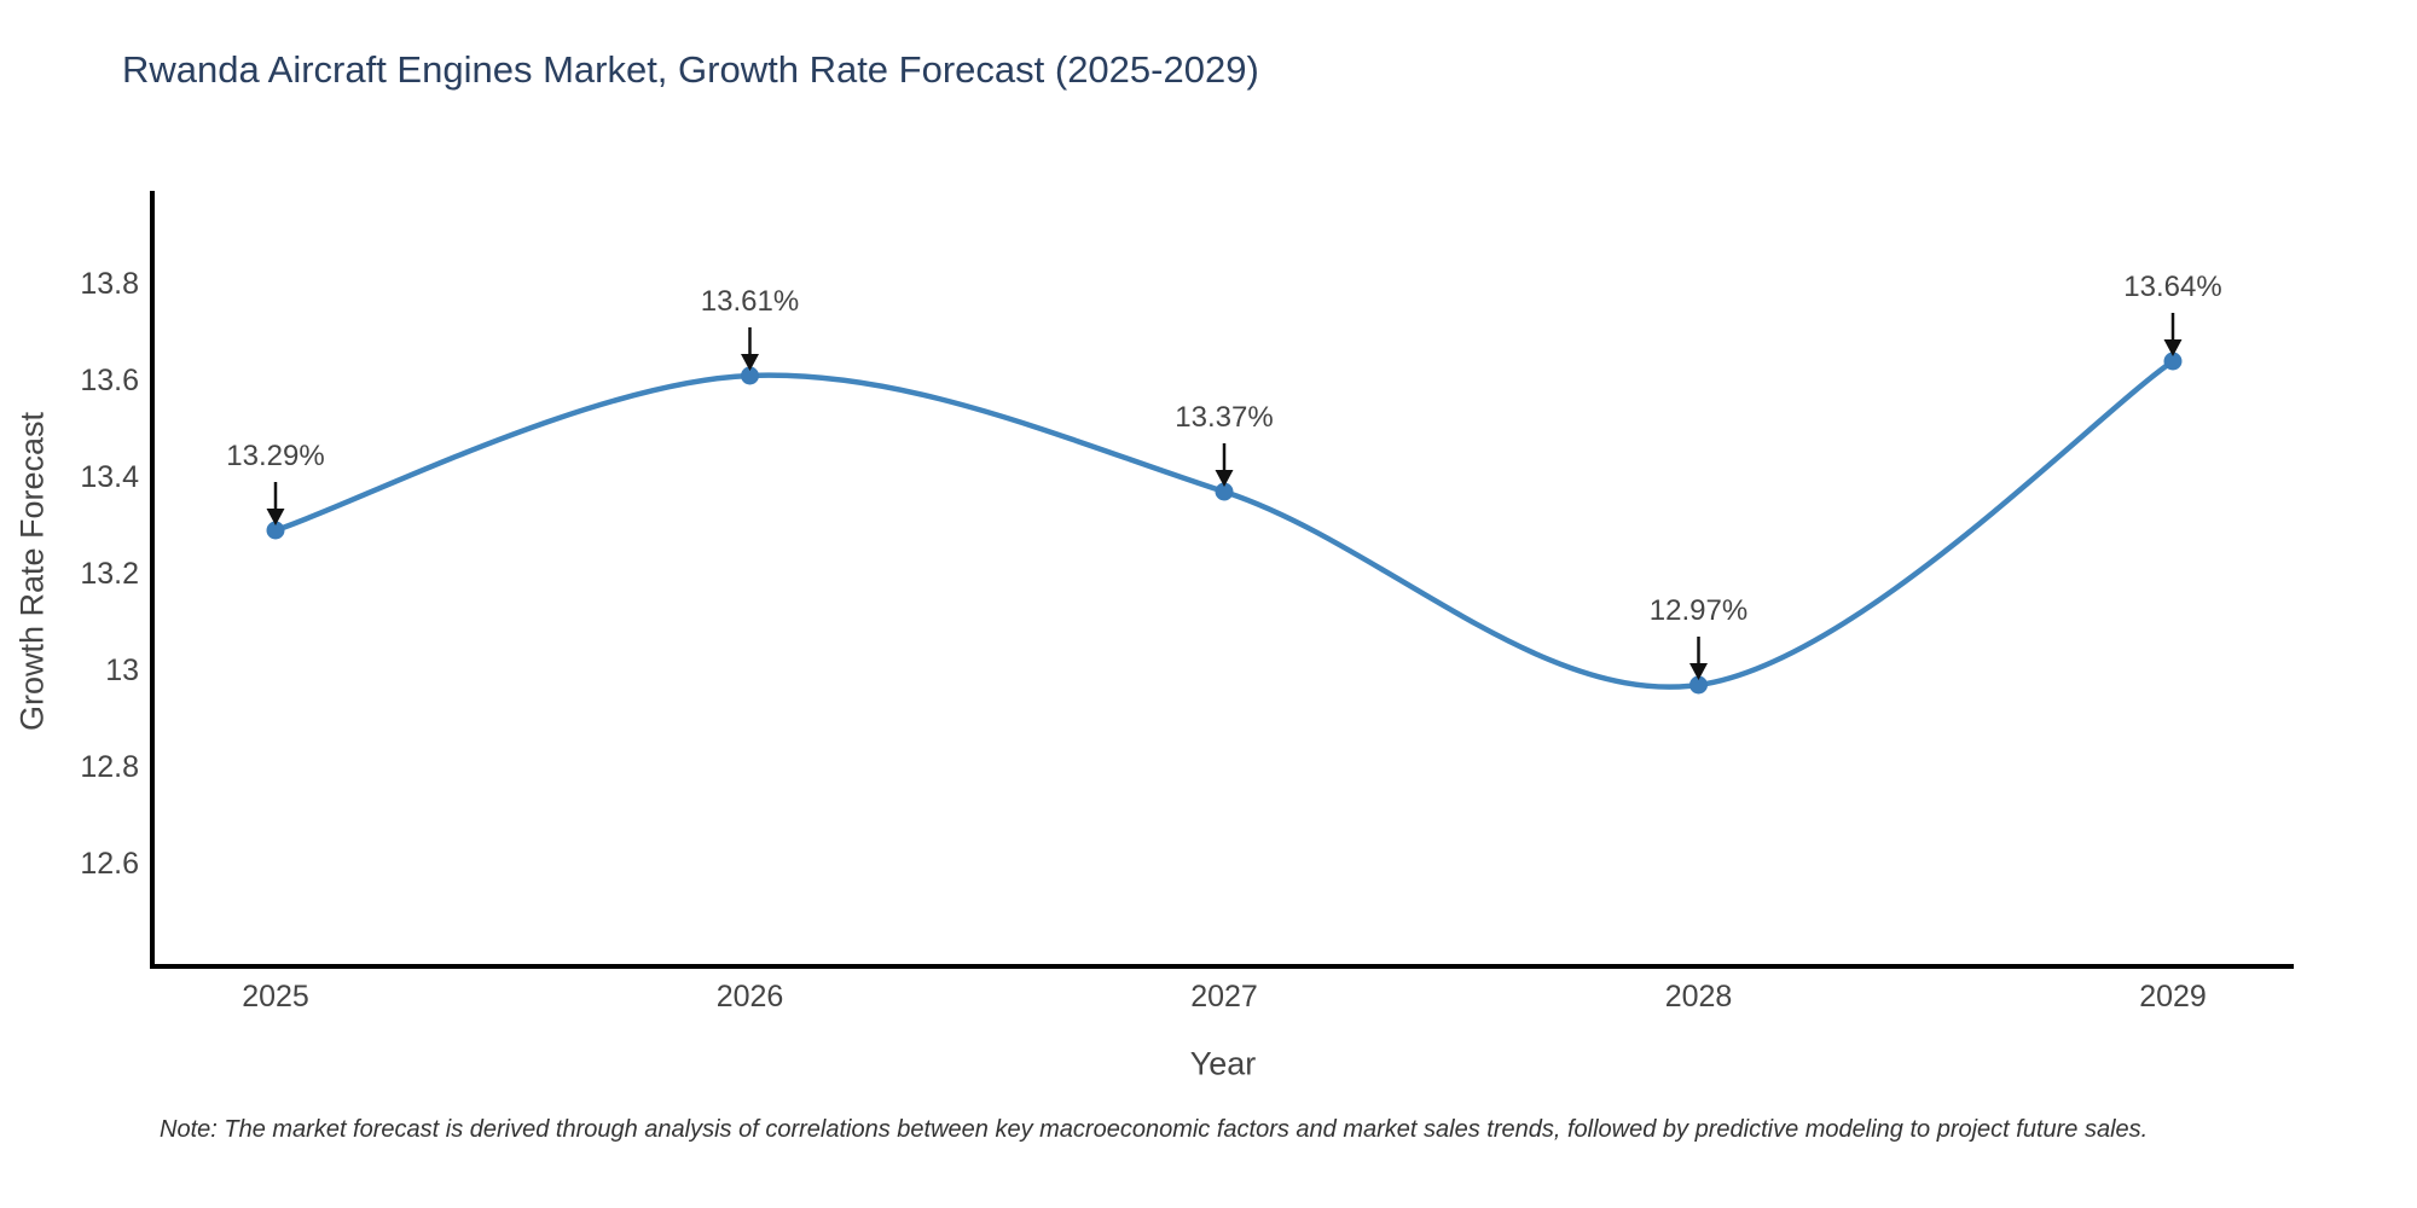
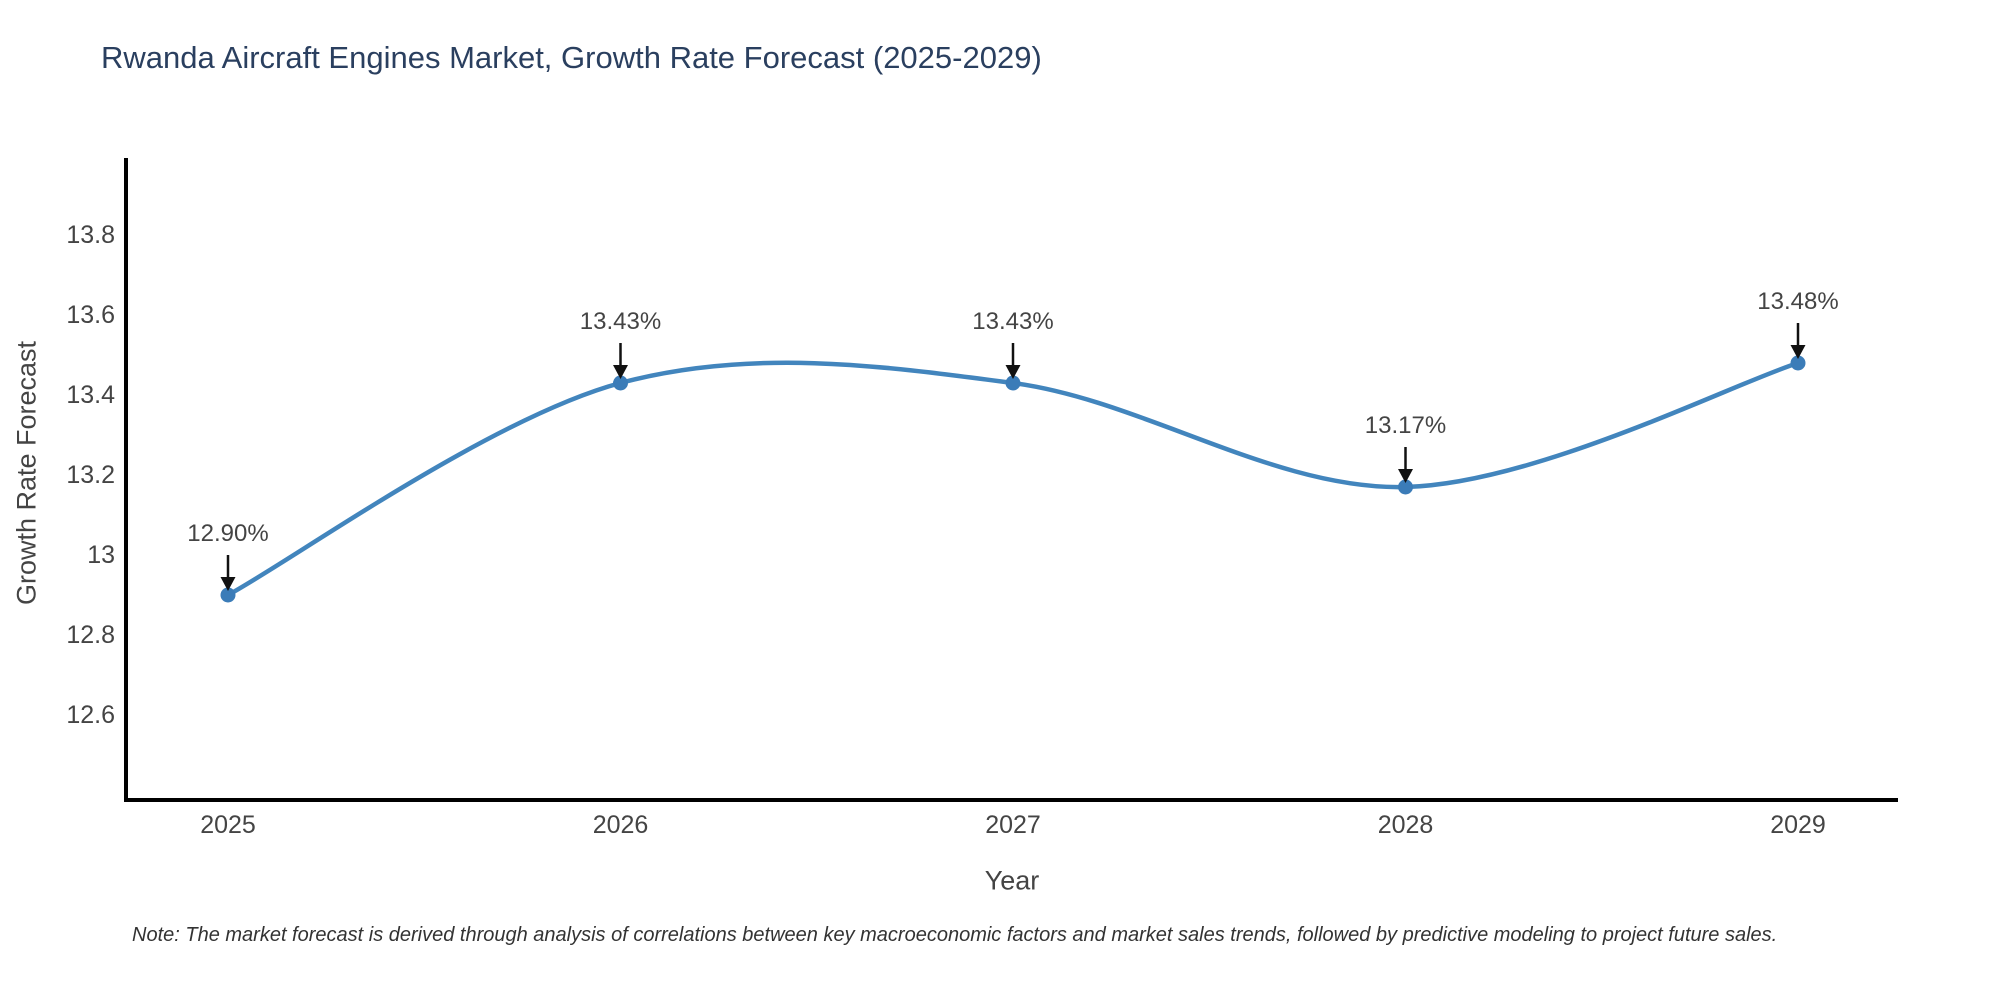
2025: 13.29% -> 12.90%
2026: 13.61% -> 13.43%
2027: 13.37% -> 13.43%
2028: 12.97% -> 13.17%
2029: 13.64% -> 13.48%
